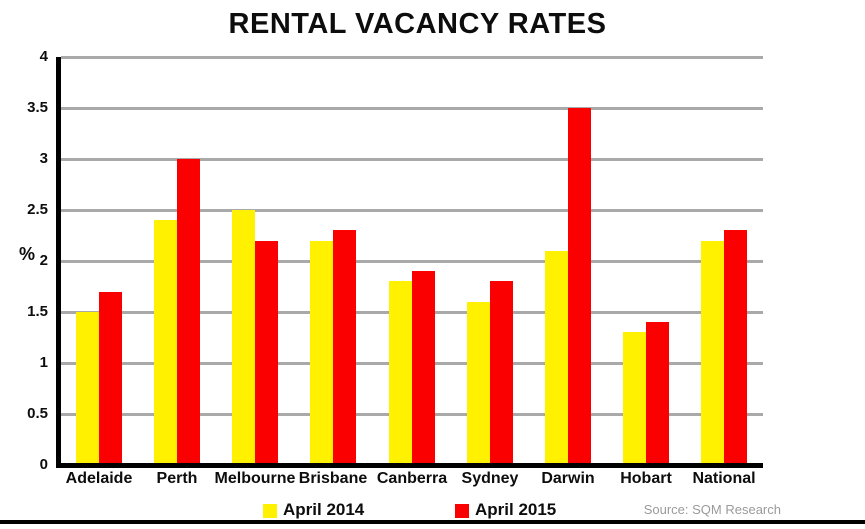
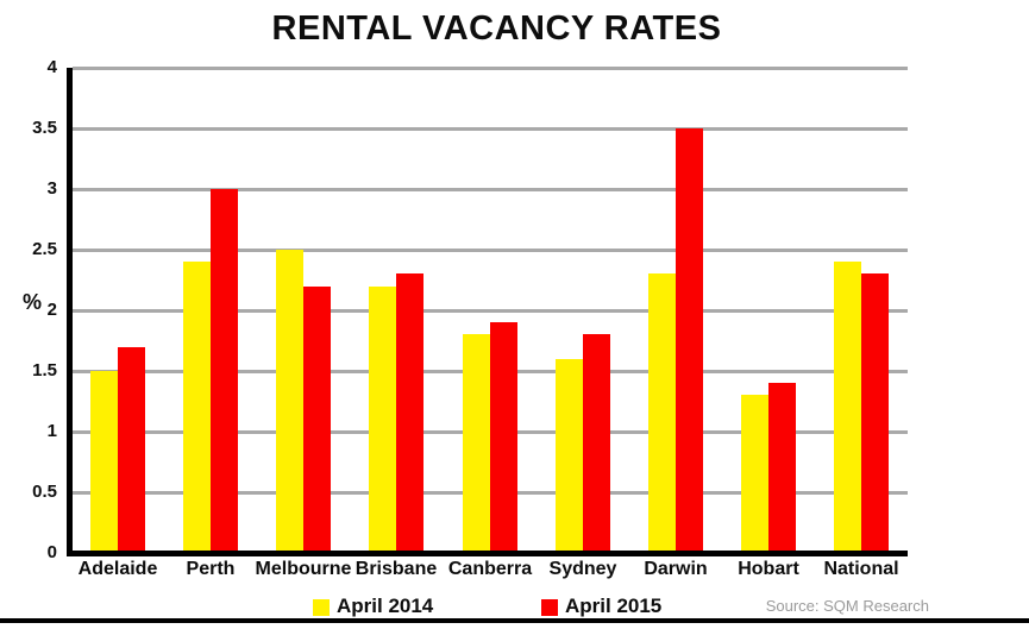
April 2014/Darwin: 2.1 -> 2.3
April 2014/National: 2.2 -> 2.4
